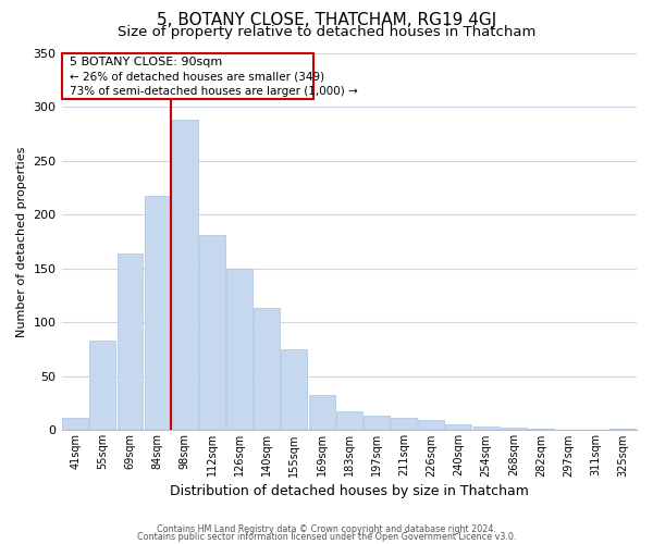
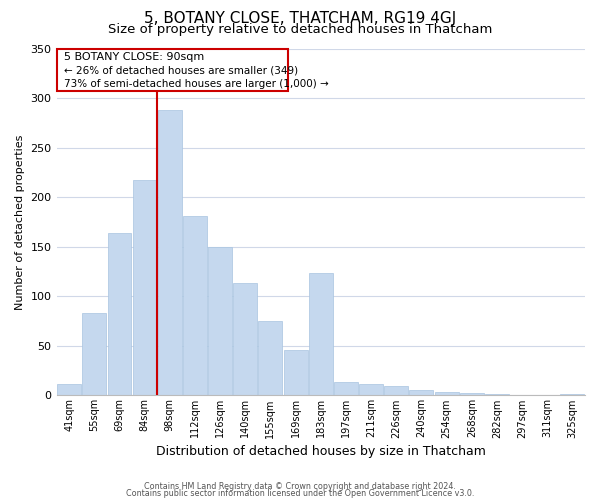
169sqm: 33 -> 46
183sqm: 18 -> 124
